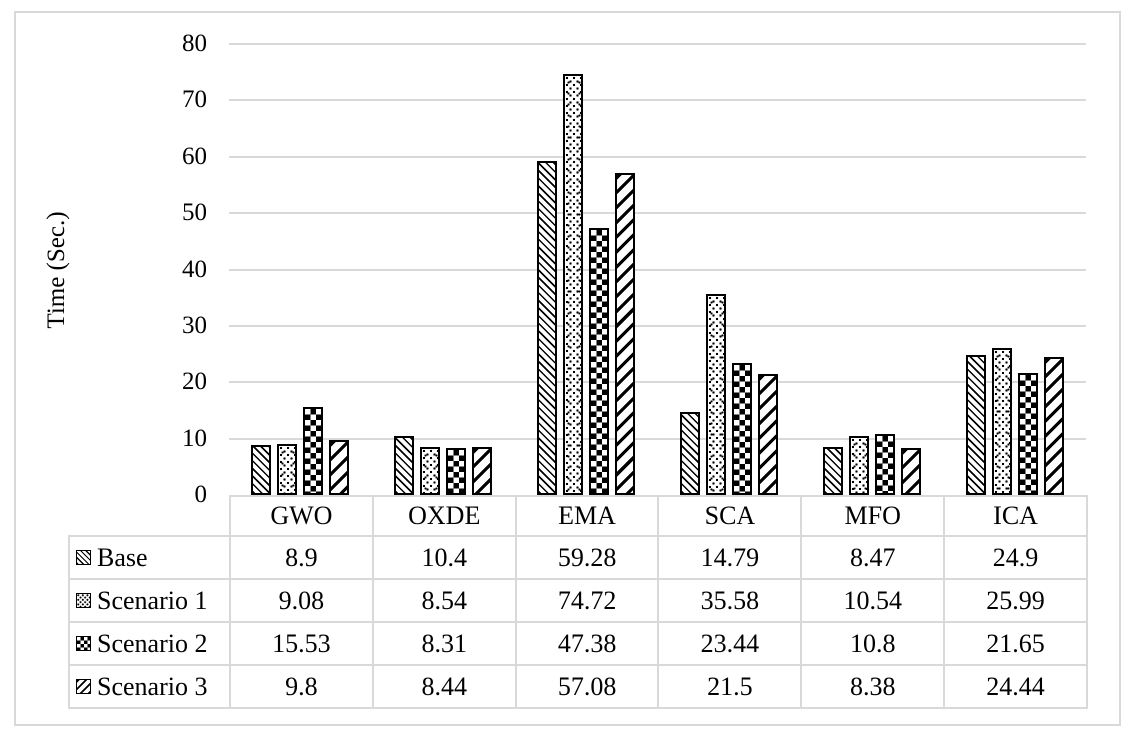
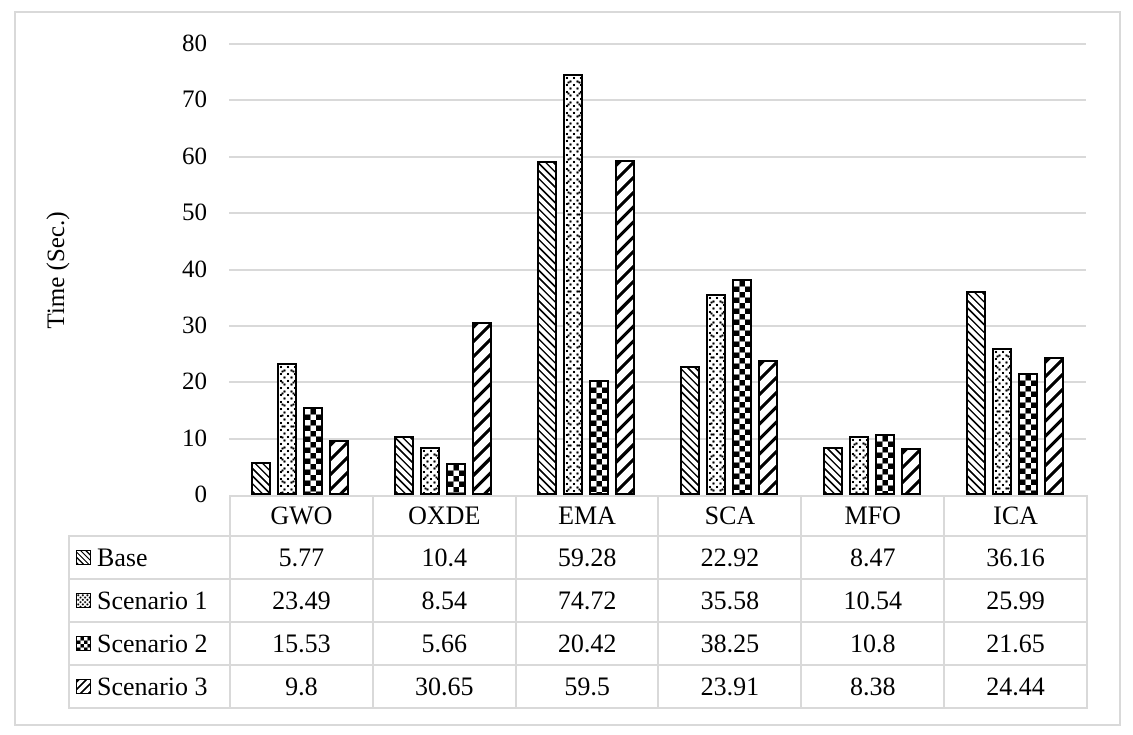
Base/GWO: 8.9 -> 5.77
Scenario 1/GWO: 9.08 -> 23.49
Scenario 2/OXDE: 8.31 -> 5.66
Scenario 3/OXDE: 8.44 -> 30.65
Scenario 2/EMA: 47.38 -> 20.42
Scenario 3/EMA: 57.08 -> 59.5
Base/SCA: 14.79 -> 22.92
Scenario 2/SCA: 23.44 -> 38.25
Scenario 3/SCA: 21.5 -> 23.91
Base/ICA: 24.9 -> 36.16
